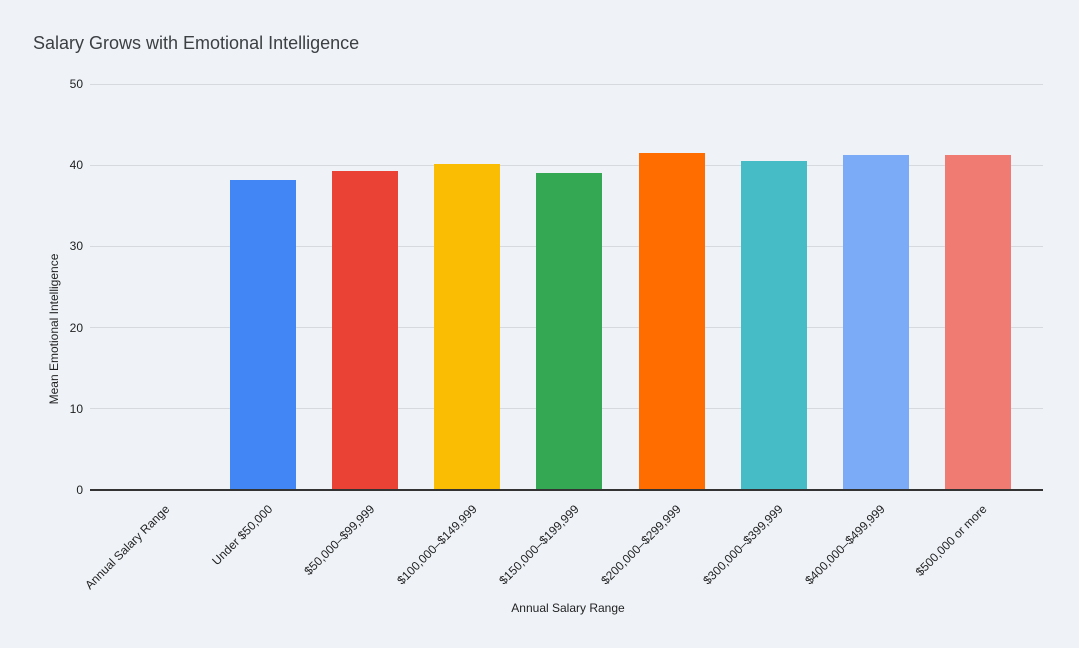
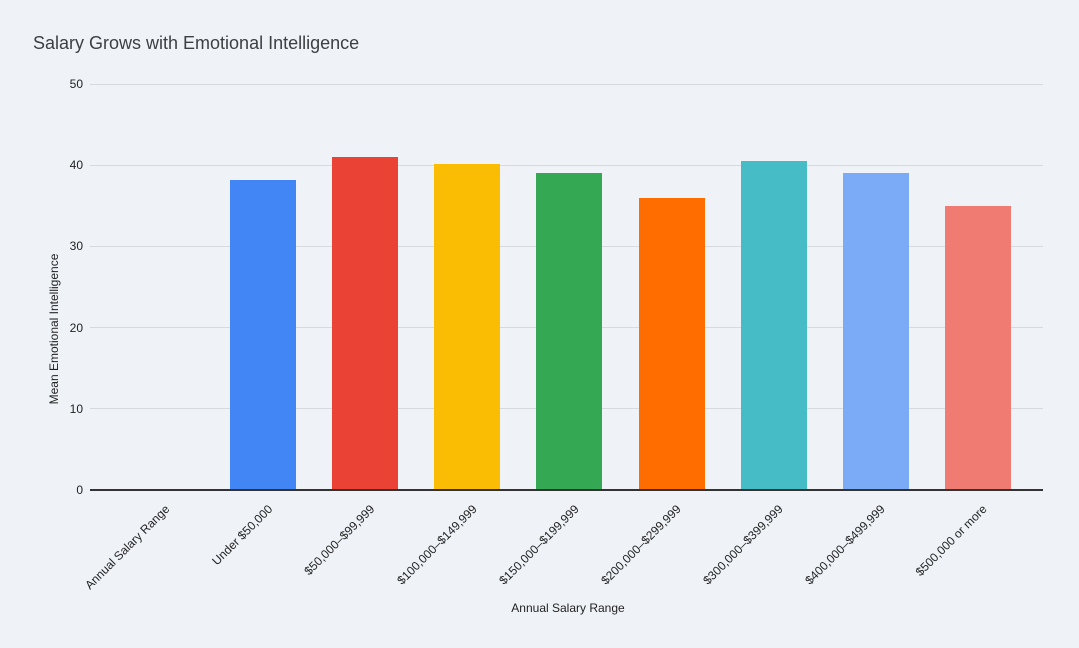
$50,000–$99,999: 39 -> 41
$200,000–$299,999: 42 -> 36
$400,000–$499,999: 41 -> 39
$500,000 or more: 41 -> 35
